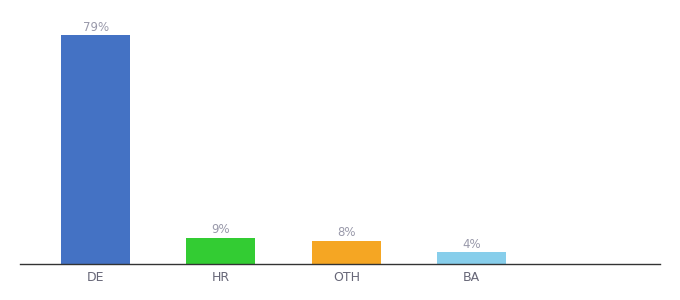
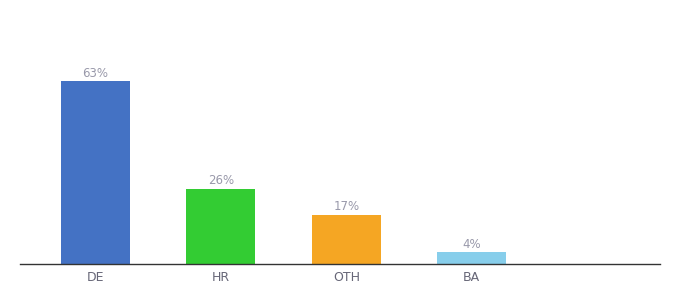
DE: 79% -> 63%
HR: 9% -> 26%
OTH: 8% -> 17%
